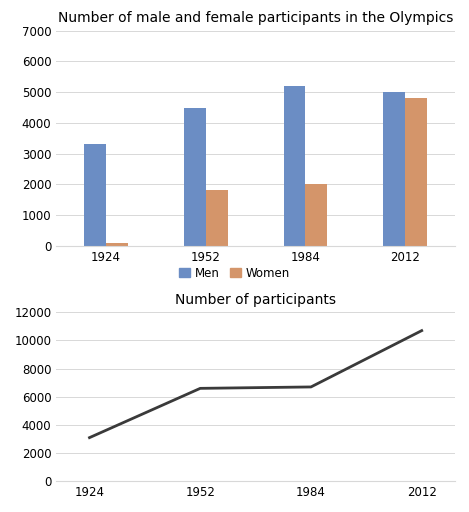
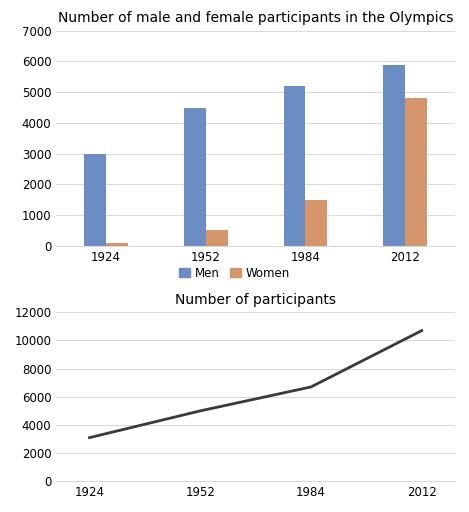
Number of male and female participants in the Olympics/Men/1924: 3300 -> 3000
Number of male and female participants in the Olympics/Women/1952: 1800 -> 500
Number of male and female participants in the Olympics/Women/1984: 2000 -> 1500
Number of male and female participants in the Olympics/Men/2012: 5000 -> 5900
Number of participants/1952: 6600 -> 5000
